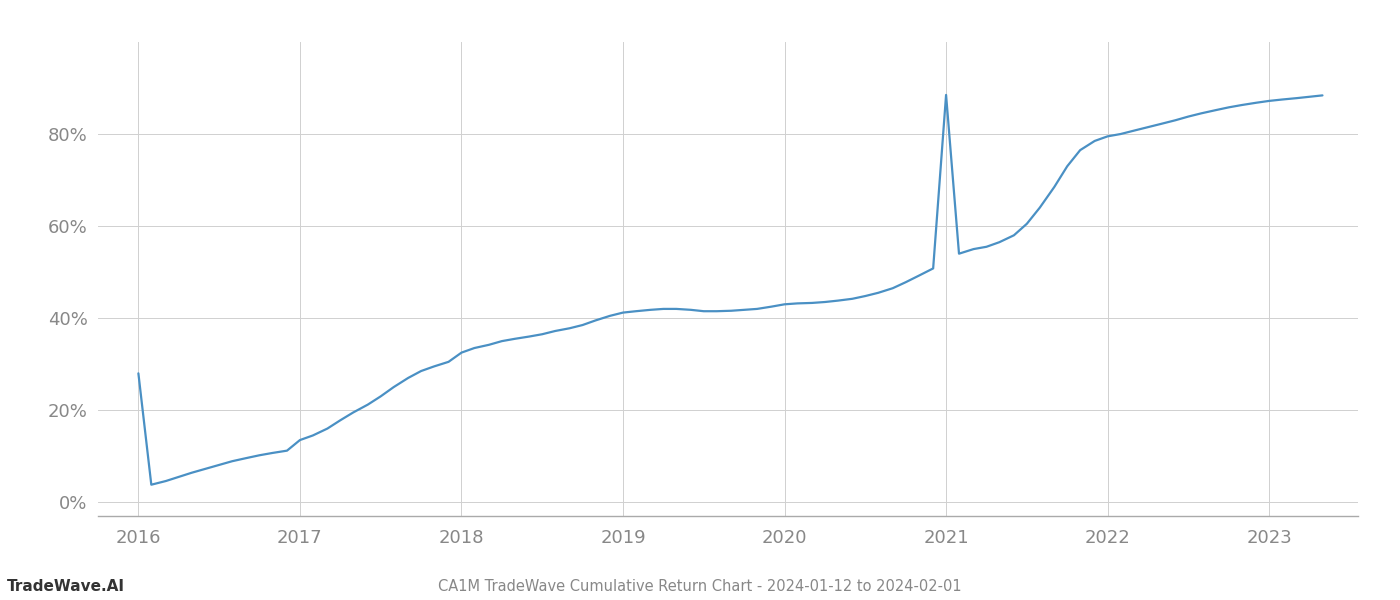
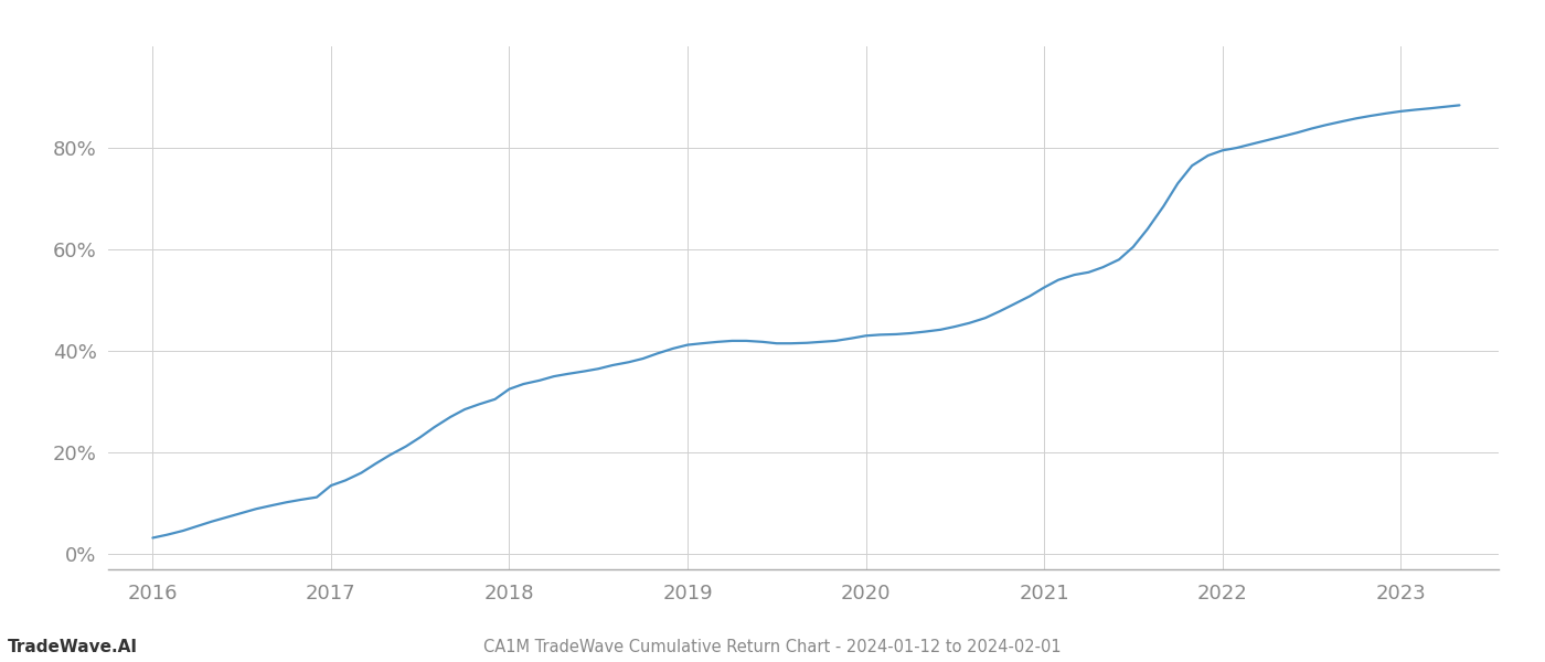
2016: 28.0% -> 3.2%
2021: 88.5% -> 52.5%
